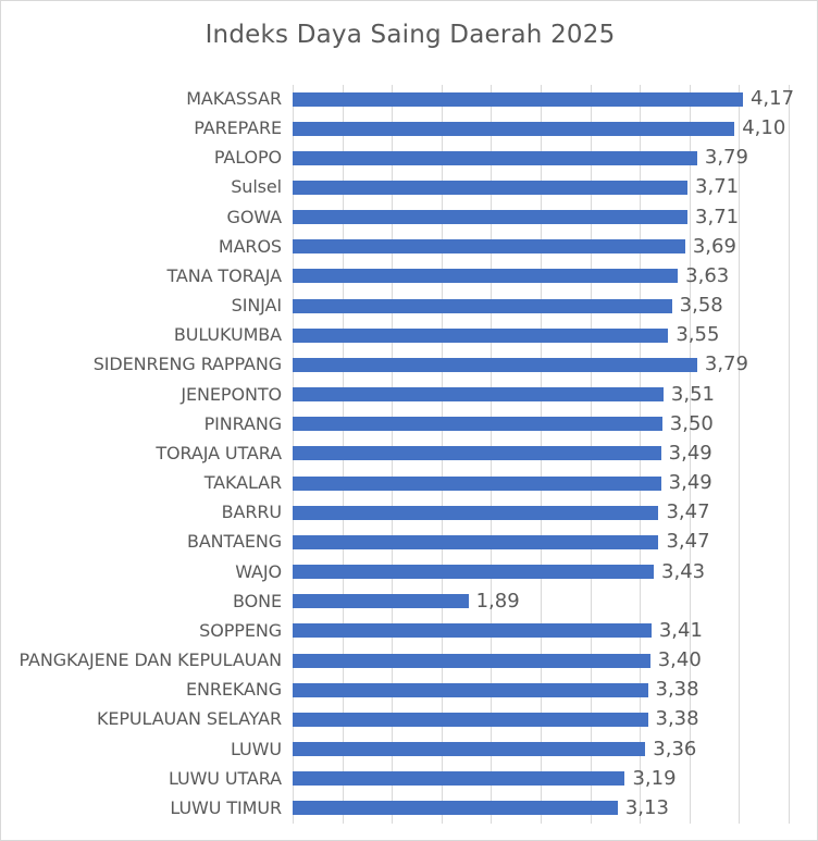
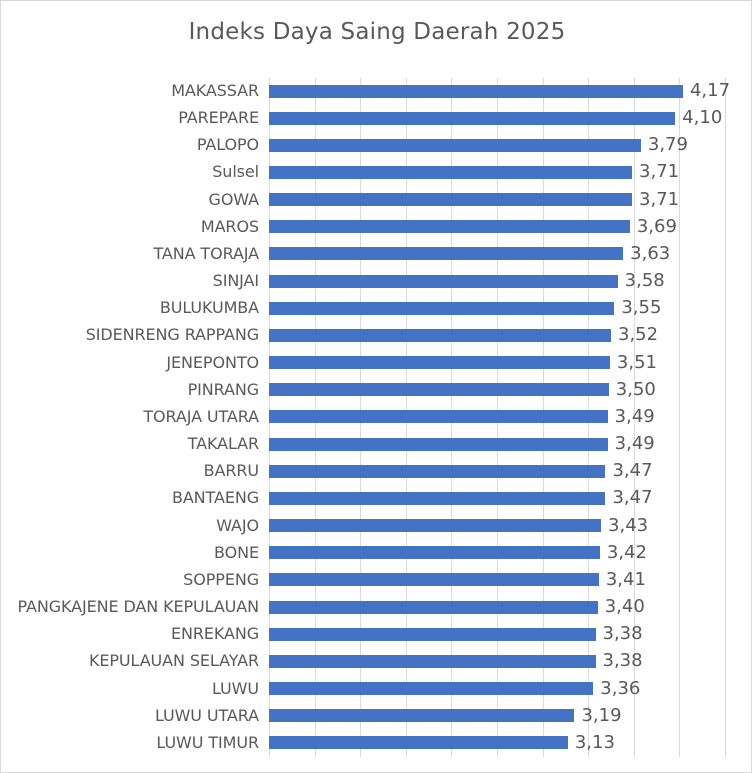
SIDENRENG RAPPANG: 3,79 -> 3,52
BONE: 1,89 -> 3,42
